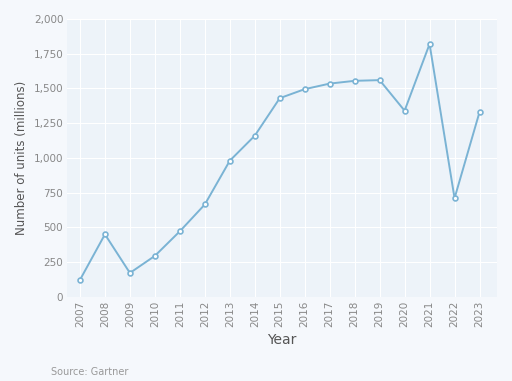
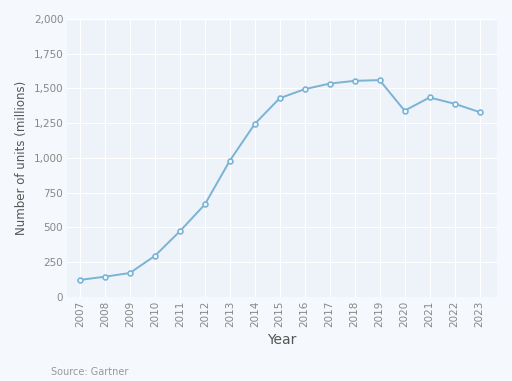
2008: 450 -> 140
2014: 1,160 -> 1,240
2021: 1,820 -> 1,440
2022: 710 -> 1,390
